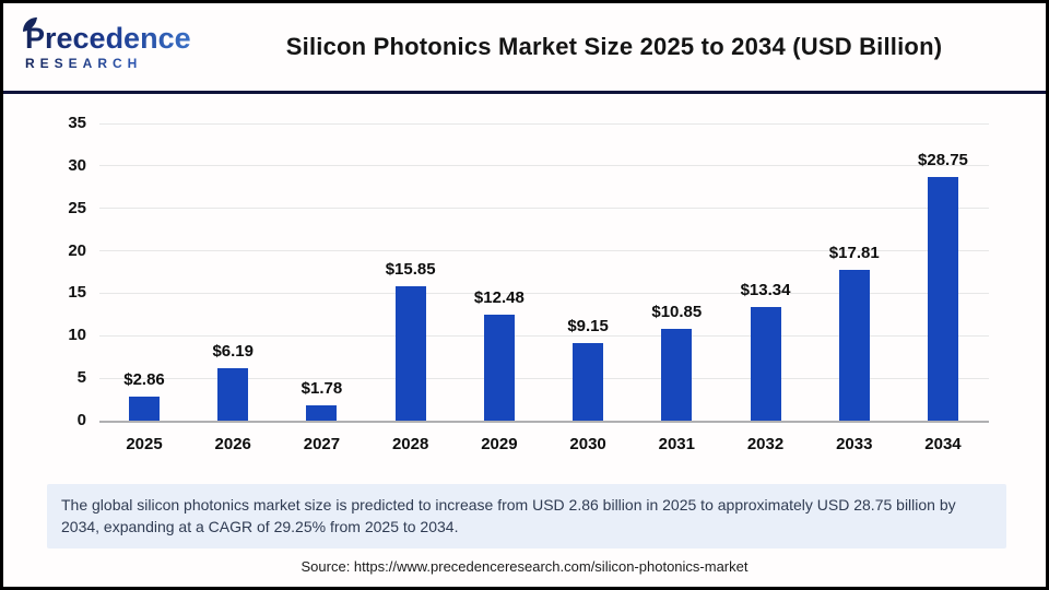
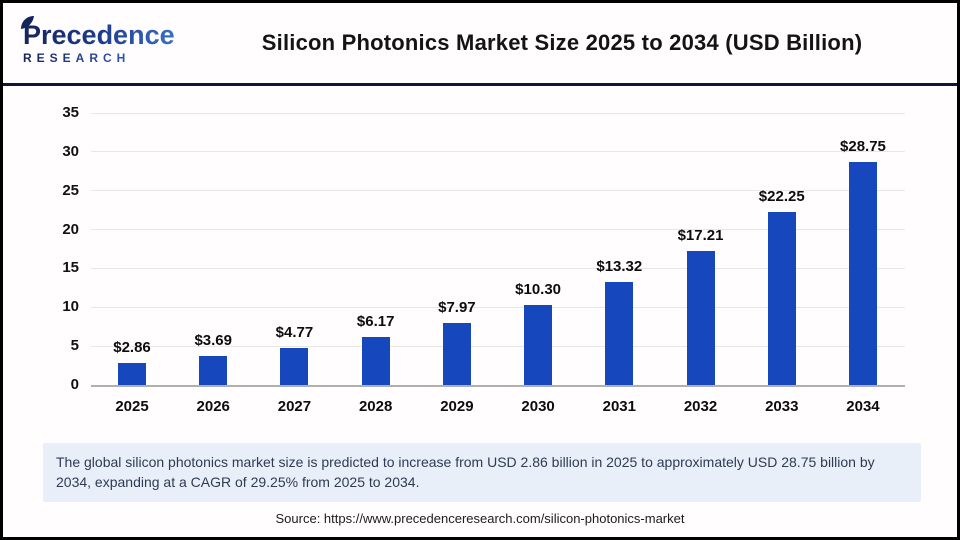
2026: $6.19 -> $3.69
2027: $1.78 -> $4.77
2028: $15.85 -> $6.17
2029: $12.48 -> $7.97
2030: $9.15 -> $10.30
2031: $10.85 -> $13.32
2032: $13.34 -> $17.21
2033: $17.81 -> $22.25
